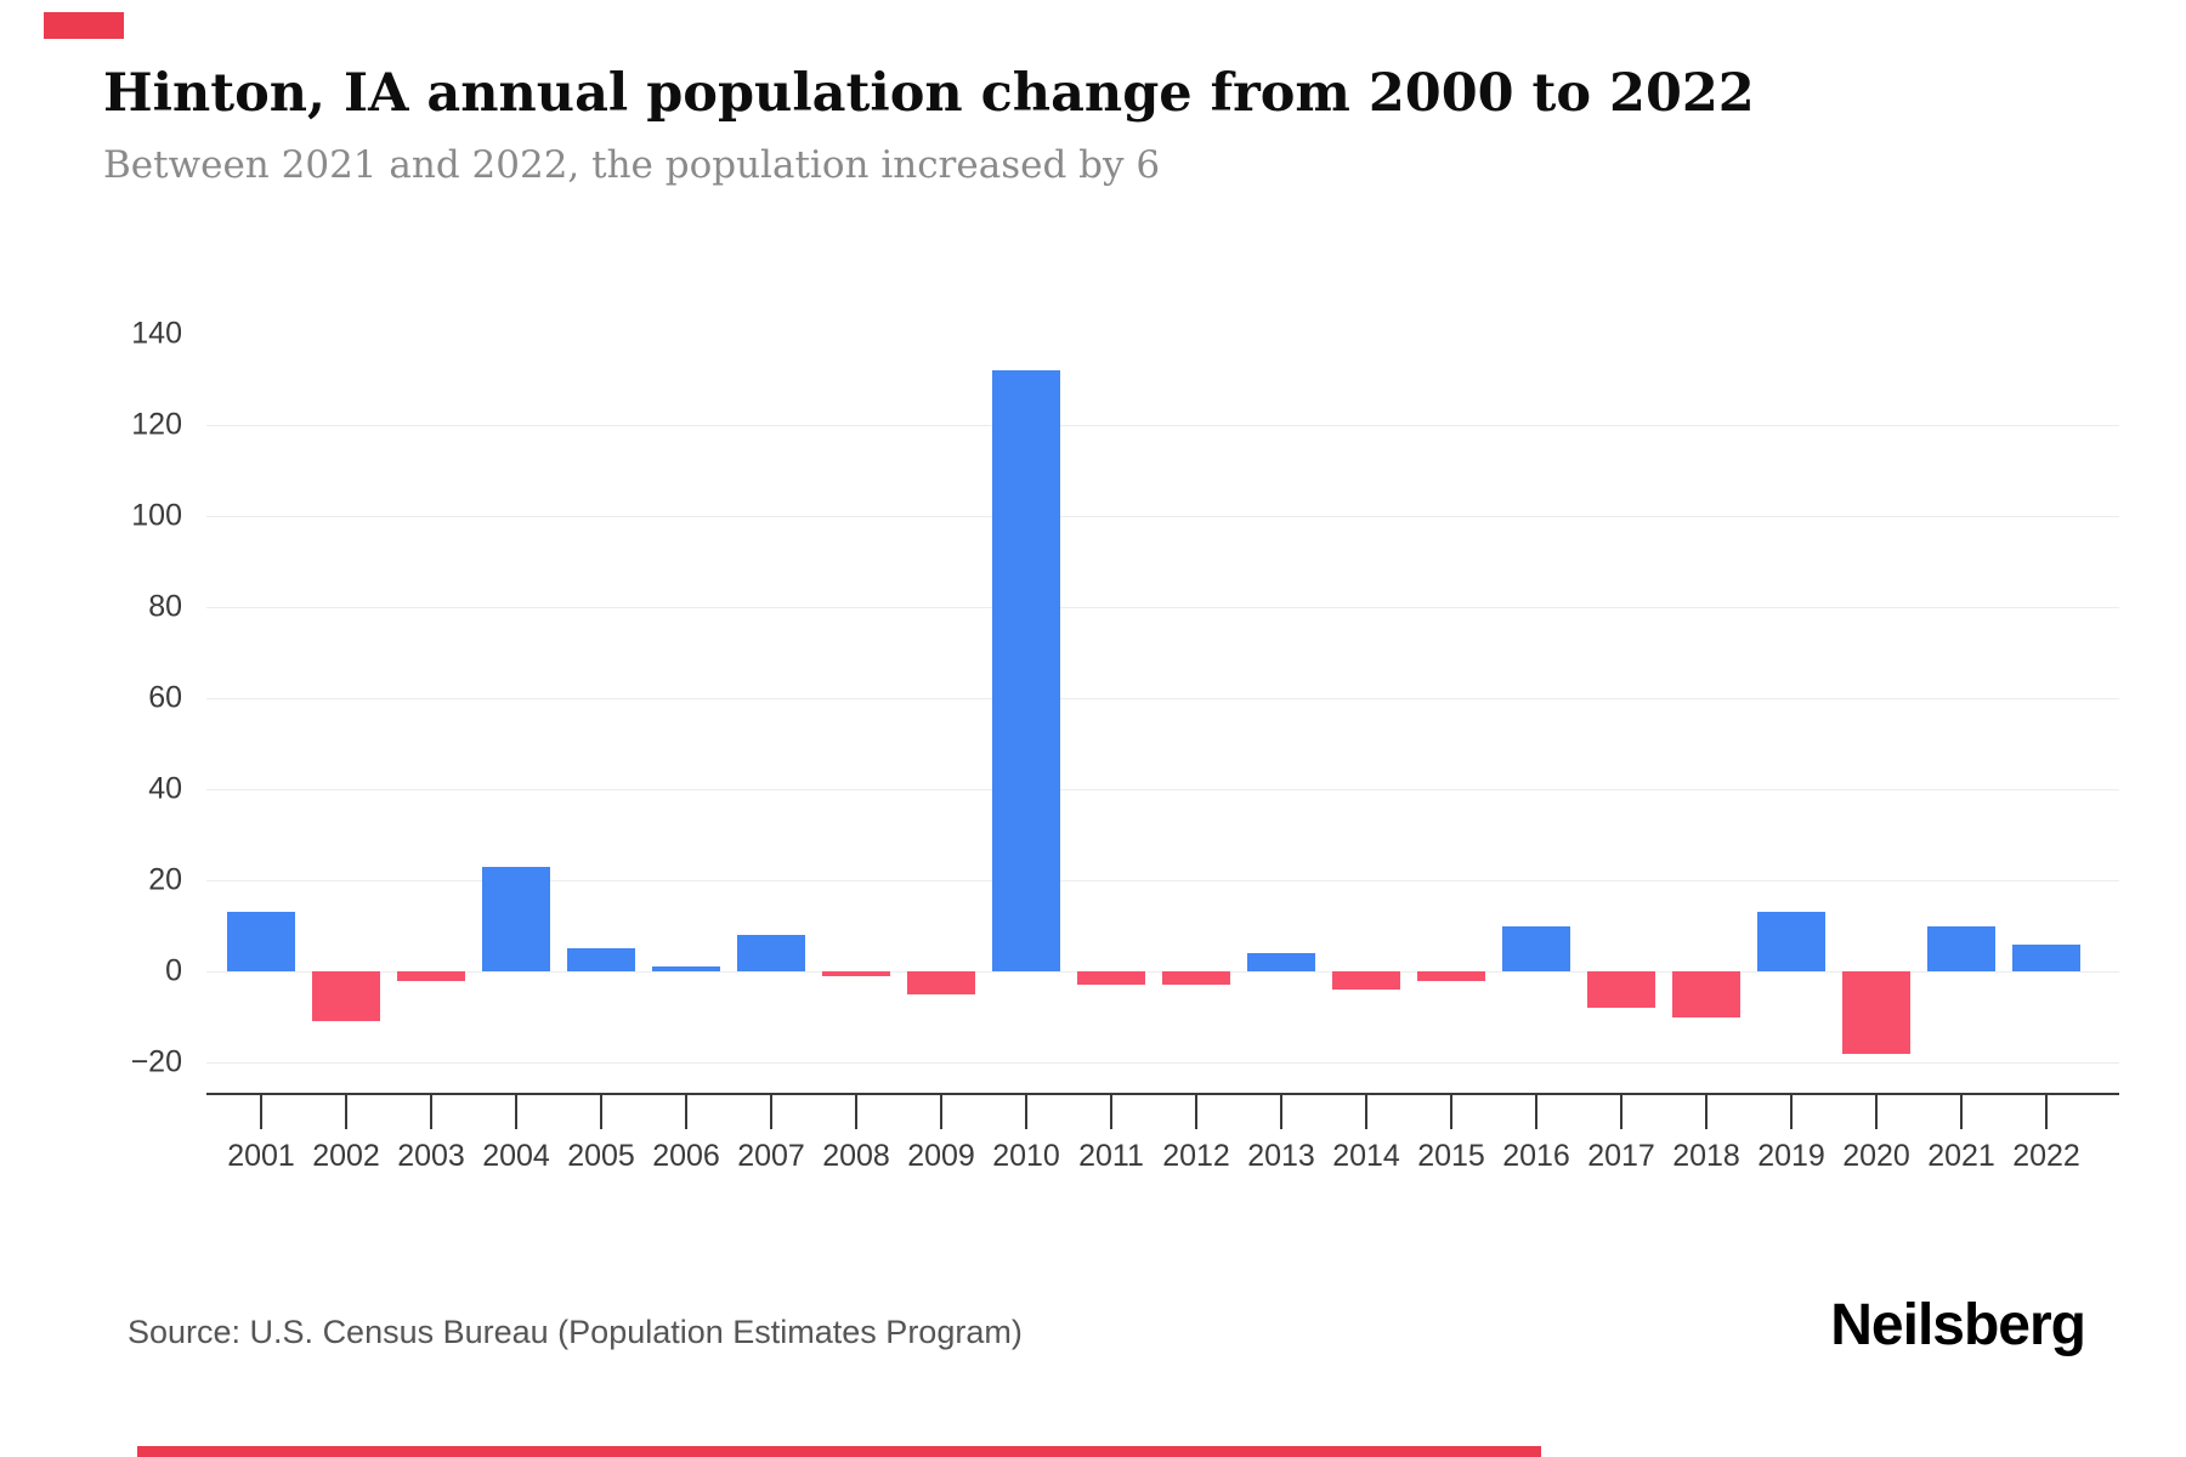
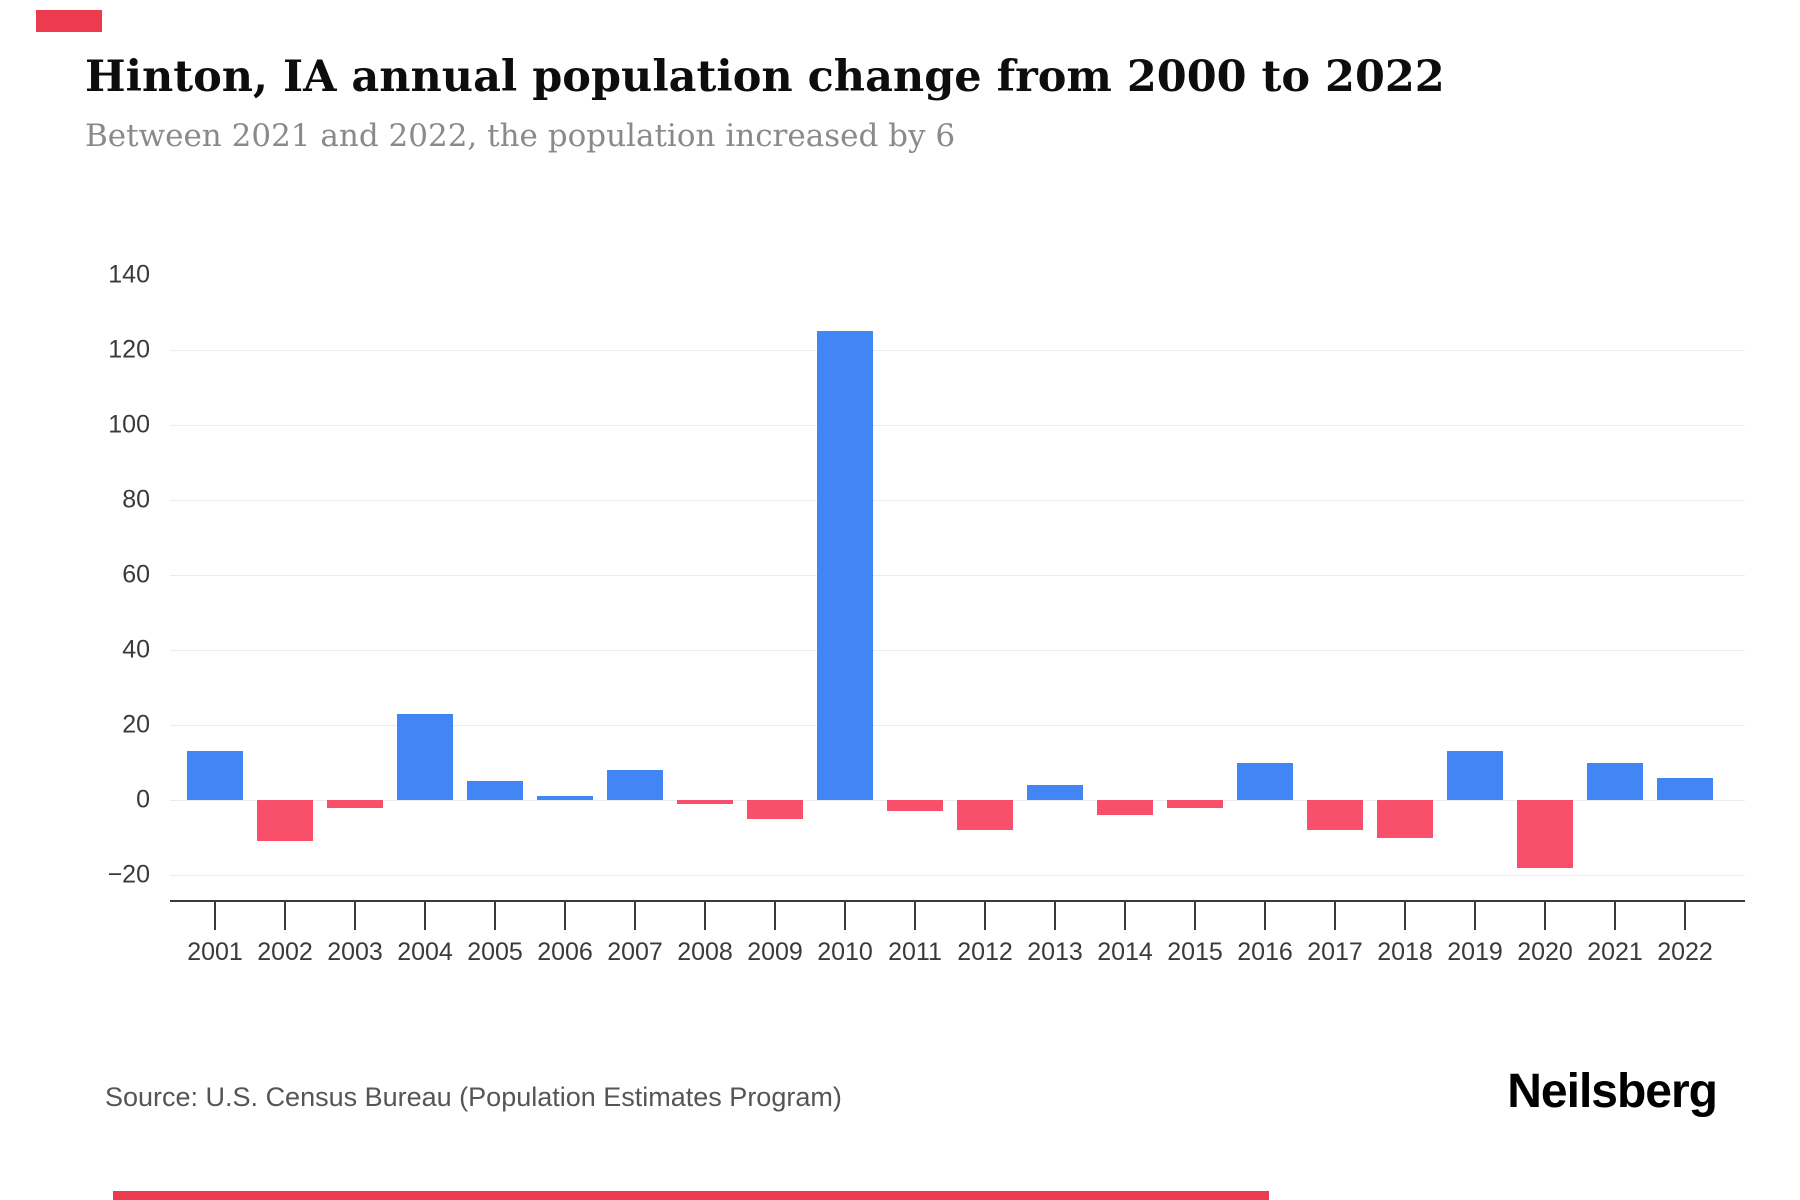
2010: 132 -> 125
2012: -3 -> -8
